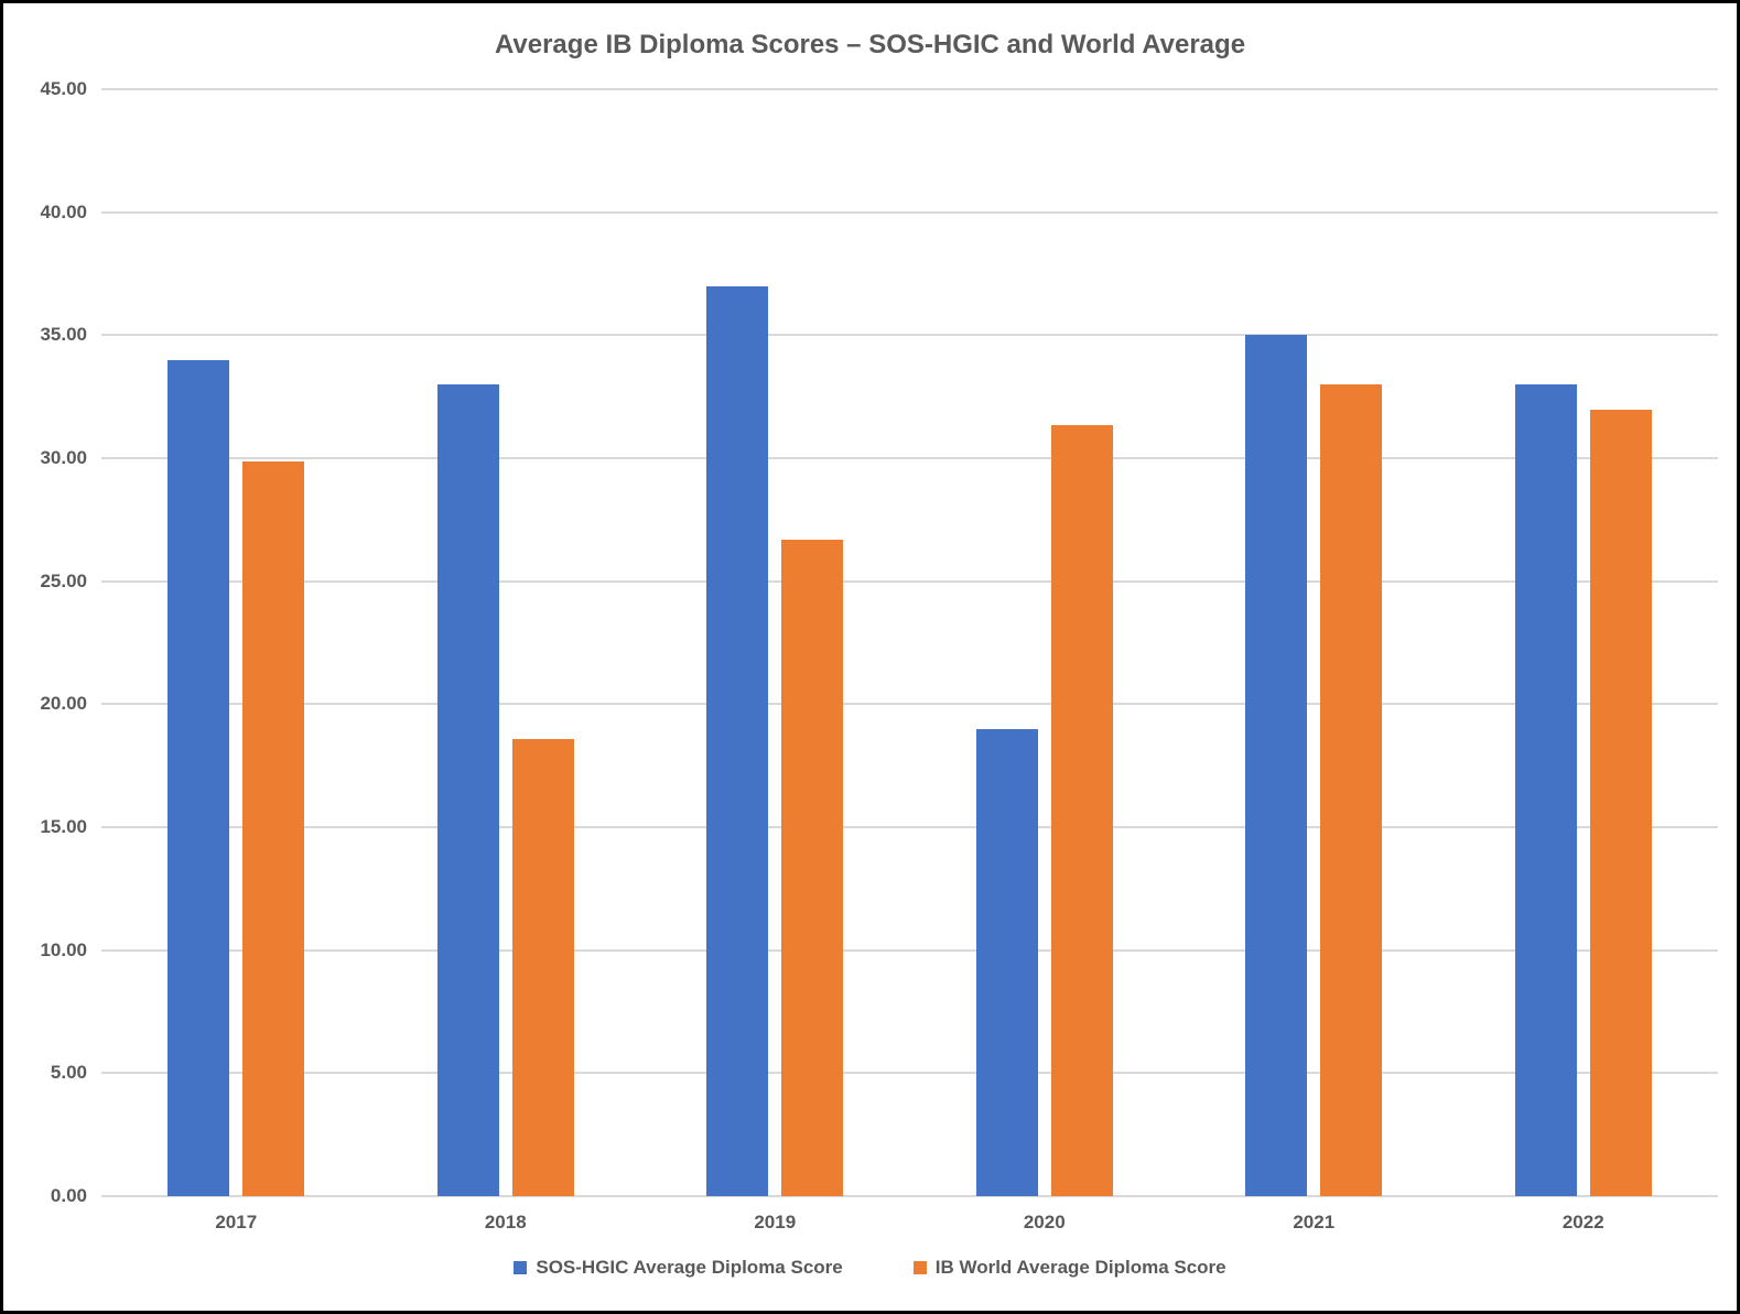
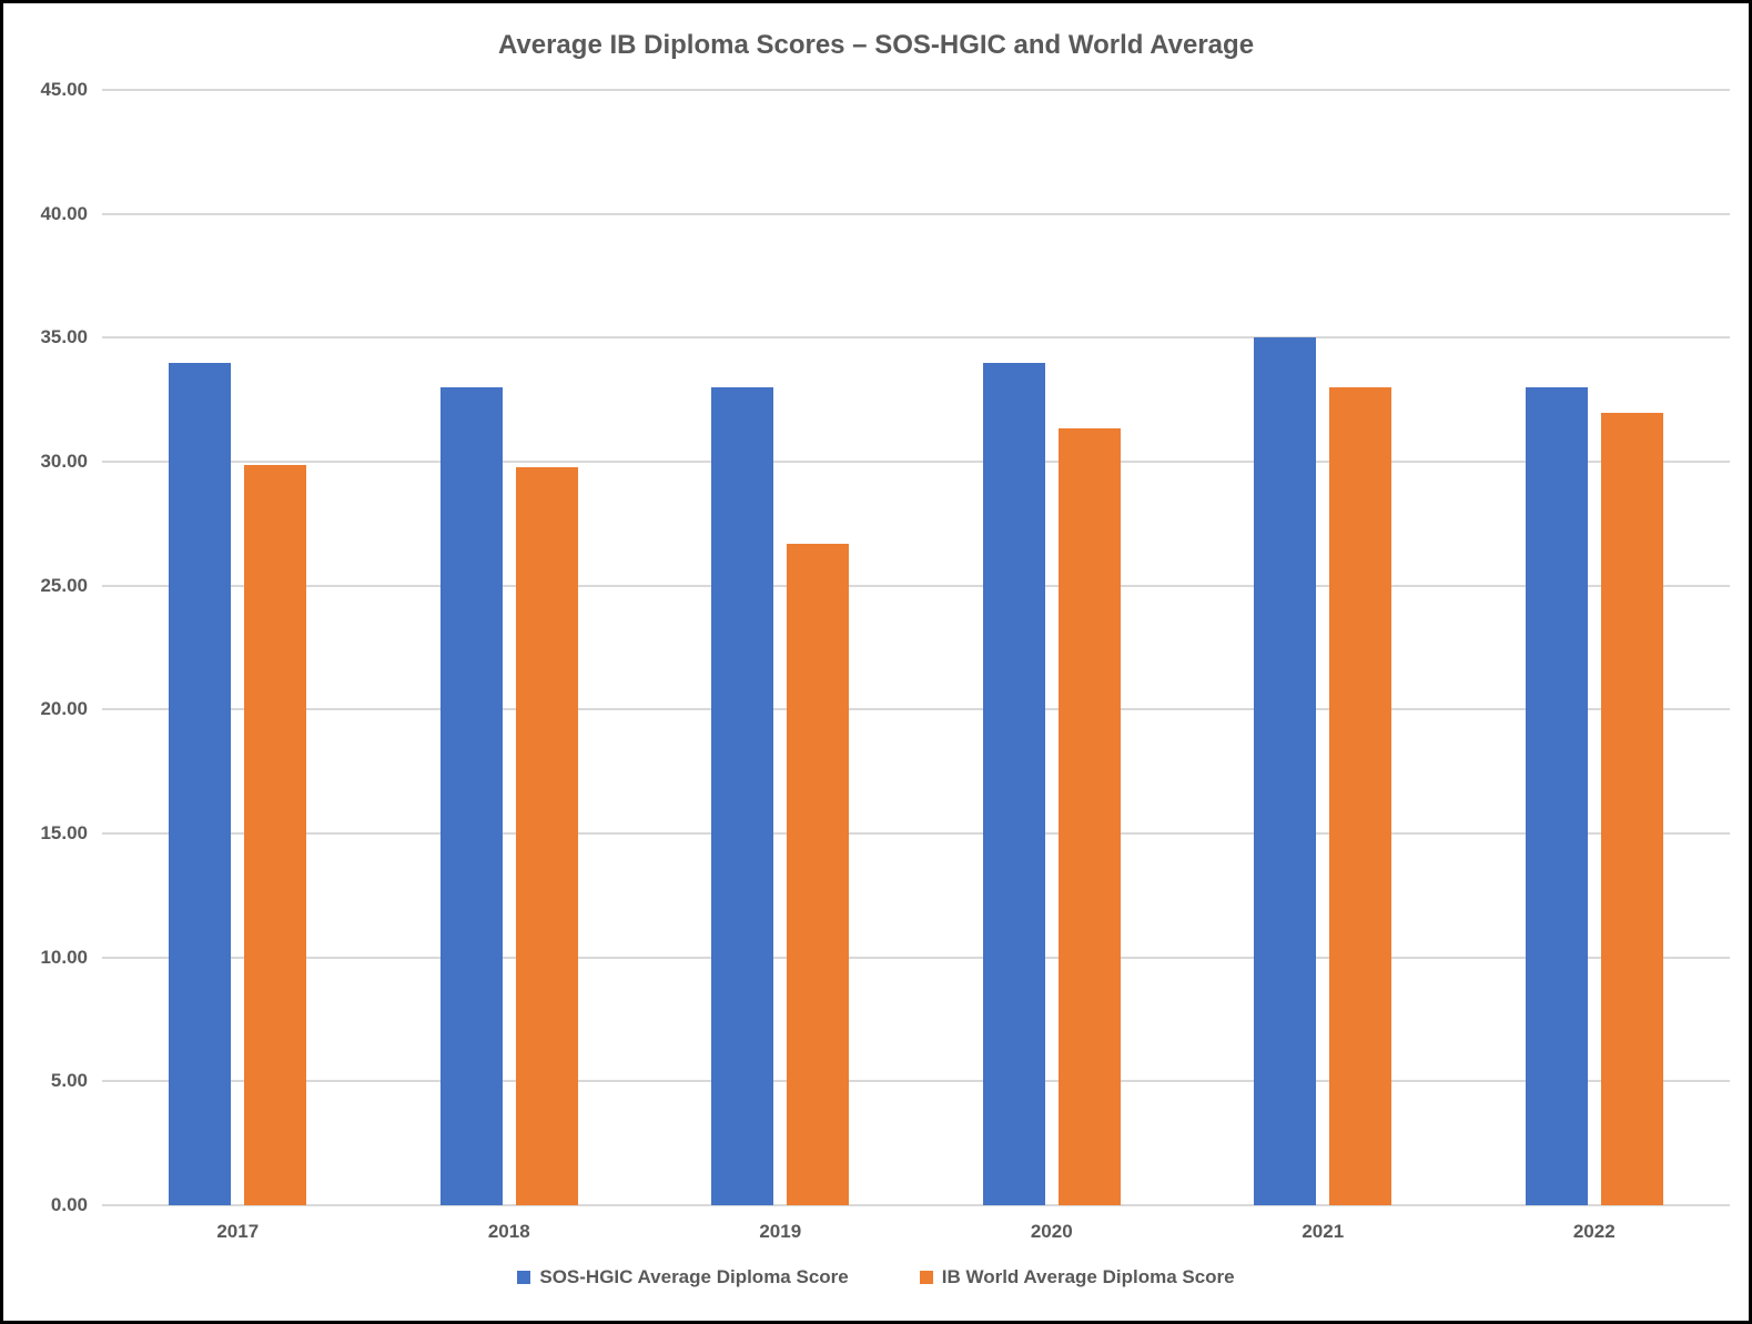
IB World Average Diploma Score/2018: 18.6 -> 29.8
SOS-HGIC Average Diploma Score/2019: 37 -> 33
SOS-HGIC Average Diploma Score/2020: 19 -> 34
